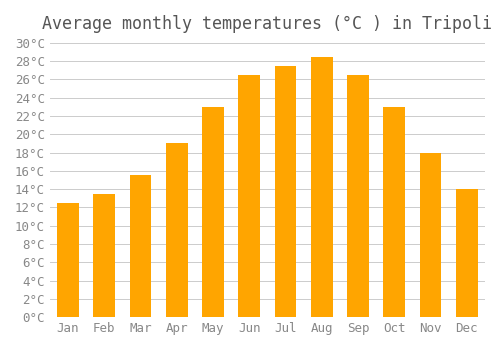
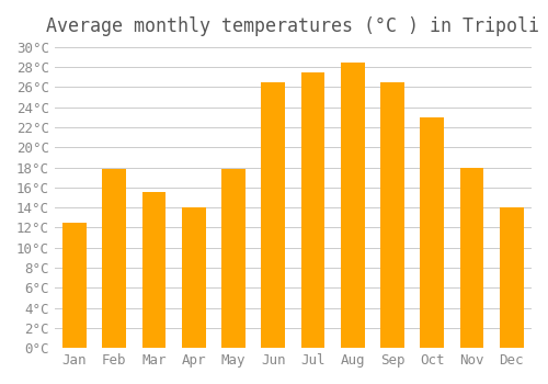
Feb: 13.5°C -> 17.8°C
Apr: 19.0°C -> 14.0°C
May: 23.0°C -> 17.8°C
